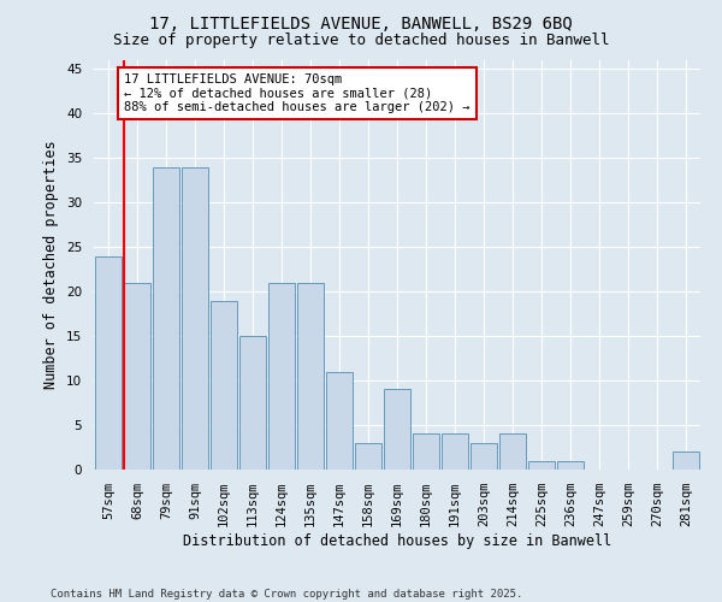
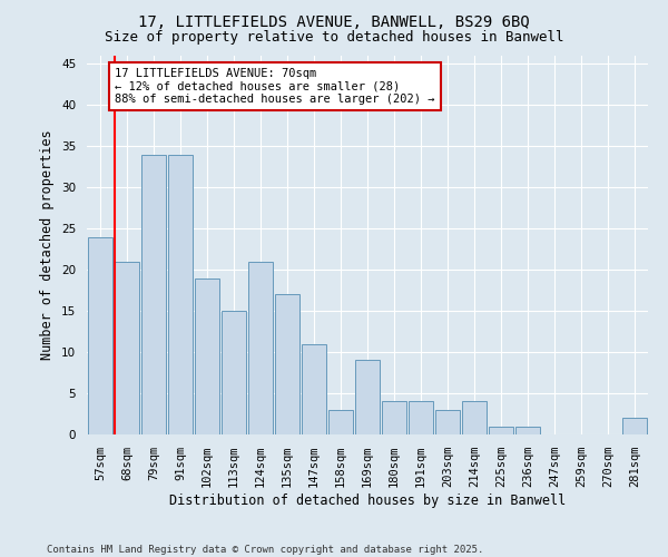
135sqm: 21 -> 17
